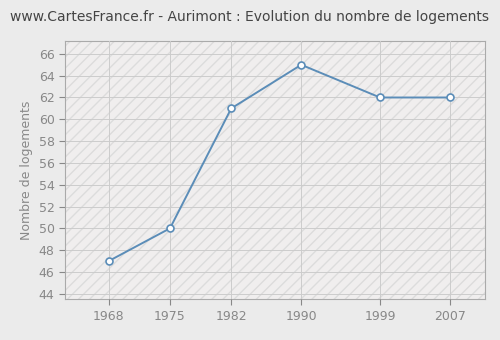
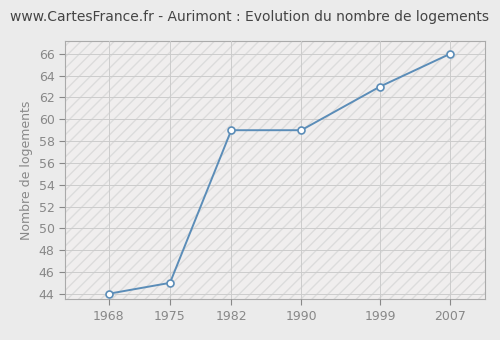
1968: 47 -> 44
1975: 50 -> 45
1982: 61 -> 59
1990: 65 -> 59
1999: 62 -> 63
2007: 62 -> 66
